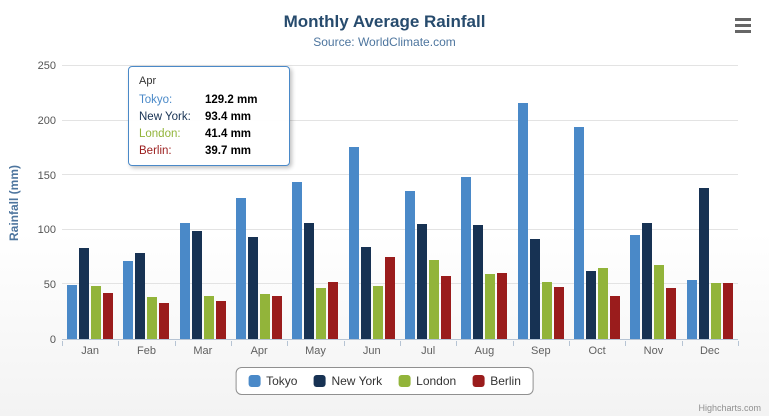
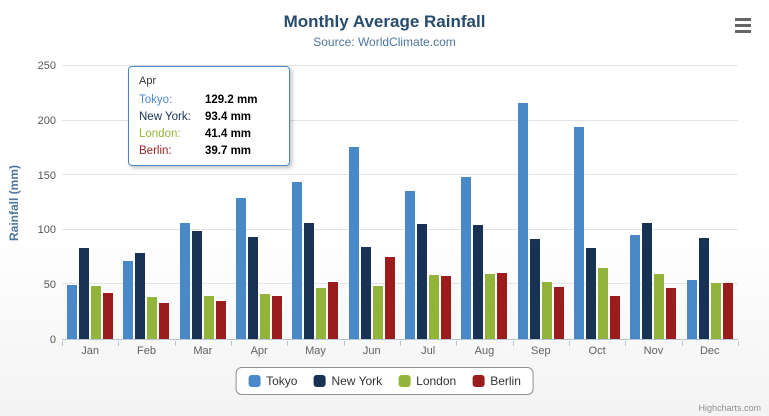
London/Jul: 72 -> 59
New York/Oct: 62 -> 84
London/Nov: 68 -> 59
New York/Dec: 138 -> 92
